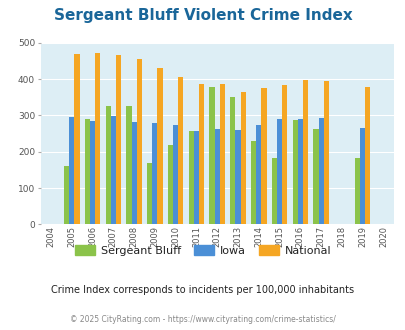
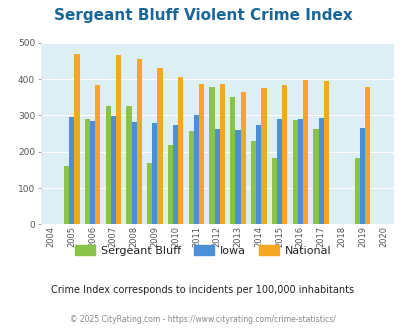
National/2006: 472 -> 385
Iowa/2011: 257 -> 300
